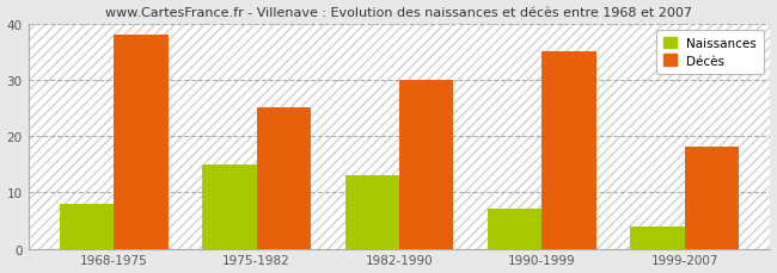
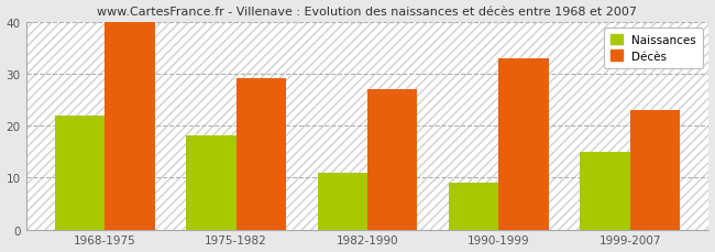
Naissances/1968-1975: 8 -> 22
Décès/1968-1975: 38 -> 40
Naissances/1975-1982: 15 -> 18
Décès/1975-1982: 25 -> 29
Naissances/1982-1990: 13 -> 11
Décès/1982-1990: 30 -> 27
Naissances/1990-1999: 7 -> 9
Décès/1990-1999: 35 -> 33
Naissances/1999-2007: 4 -> 15
Décès/1999-2007: 18 -> 23
